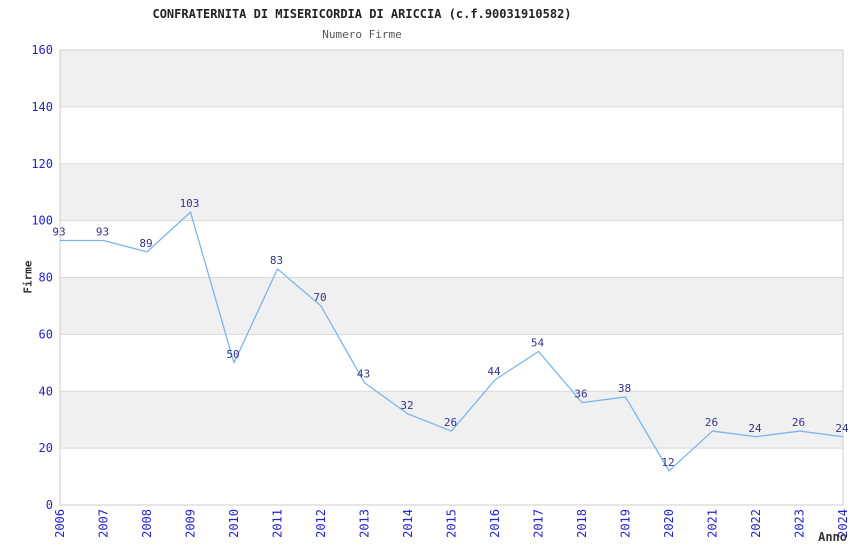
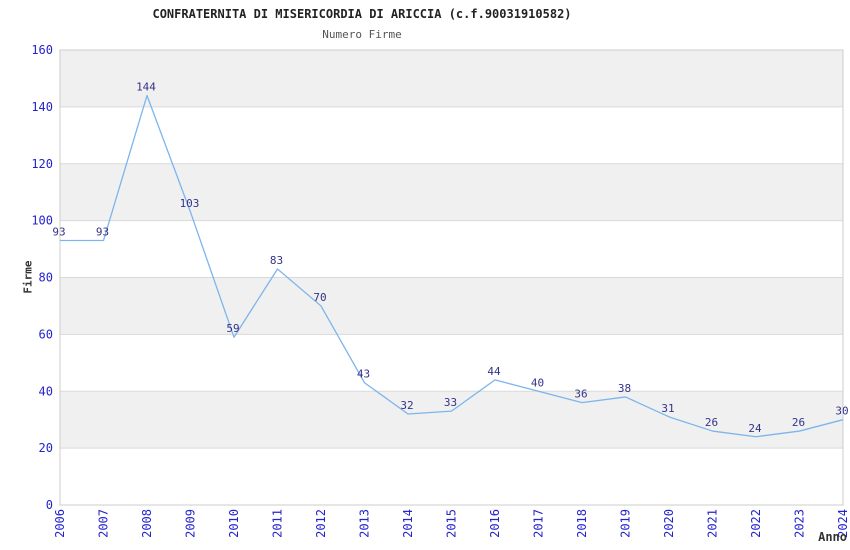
2008: 89 -> 144
2010: 50 -> 59
2015: 26 -> 33
2017: 54 -> 40
2020: 12 -> 31
2024: 24 -> 30
